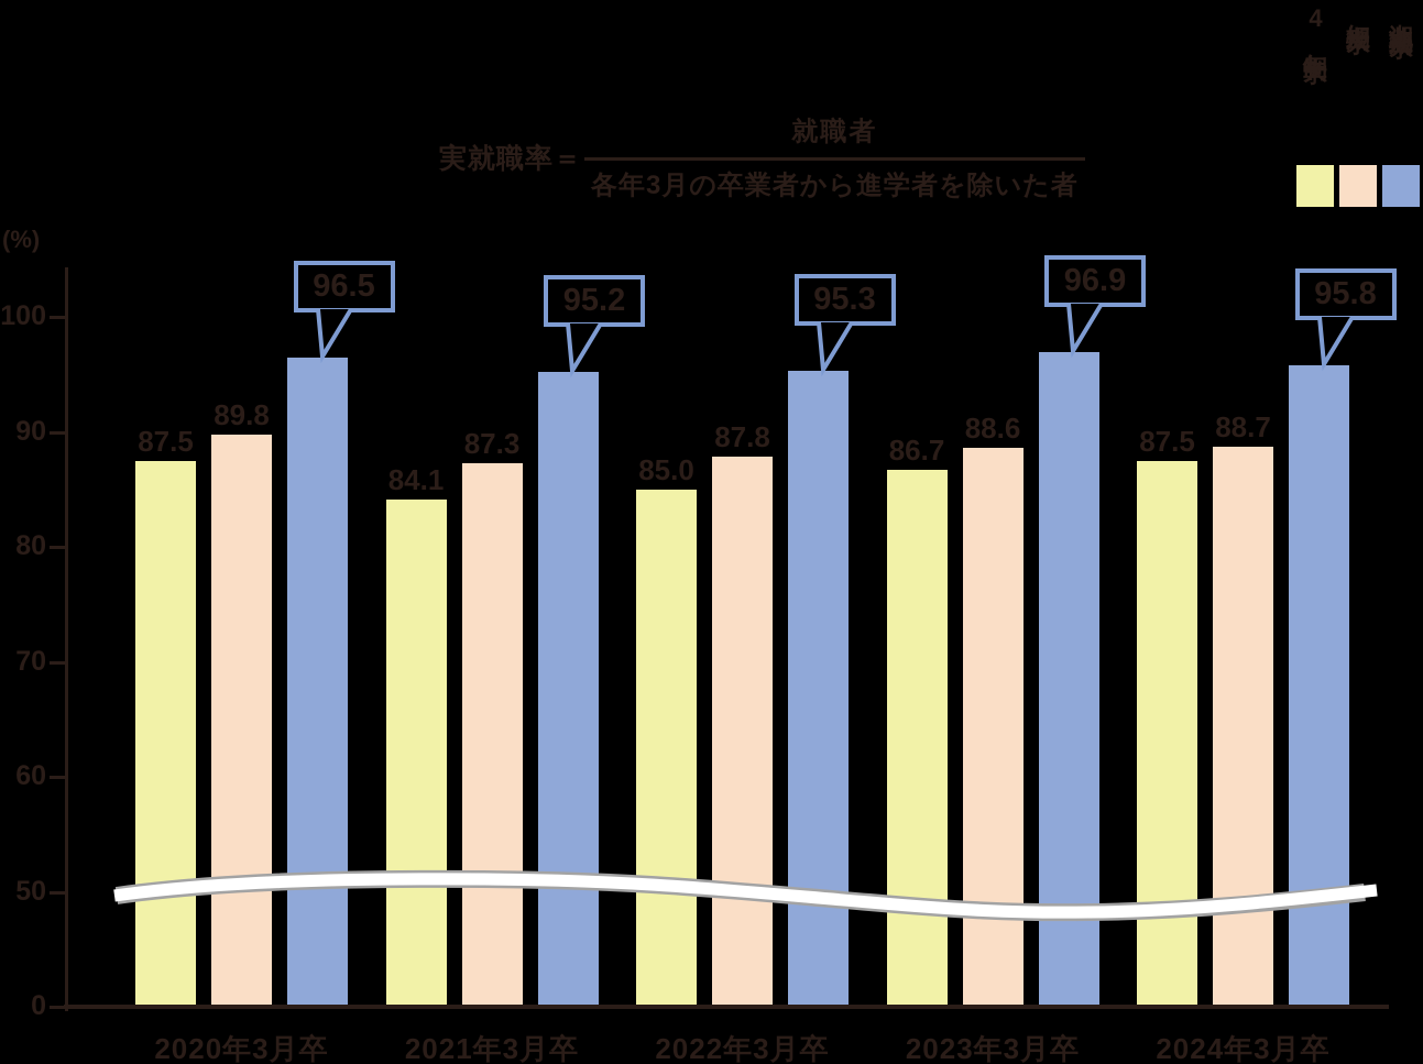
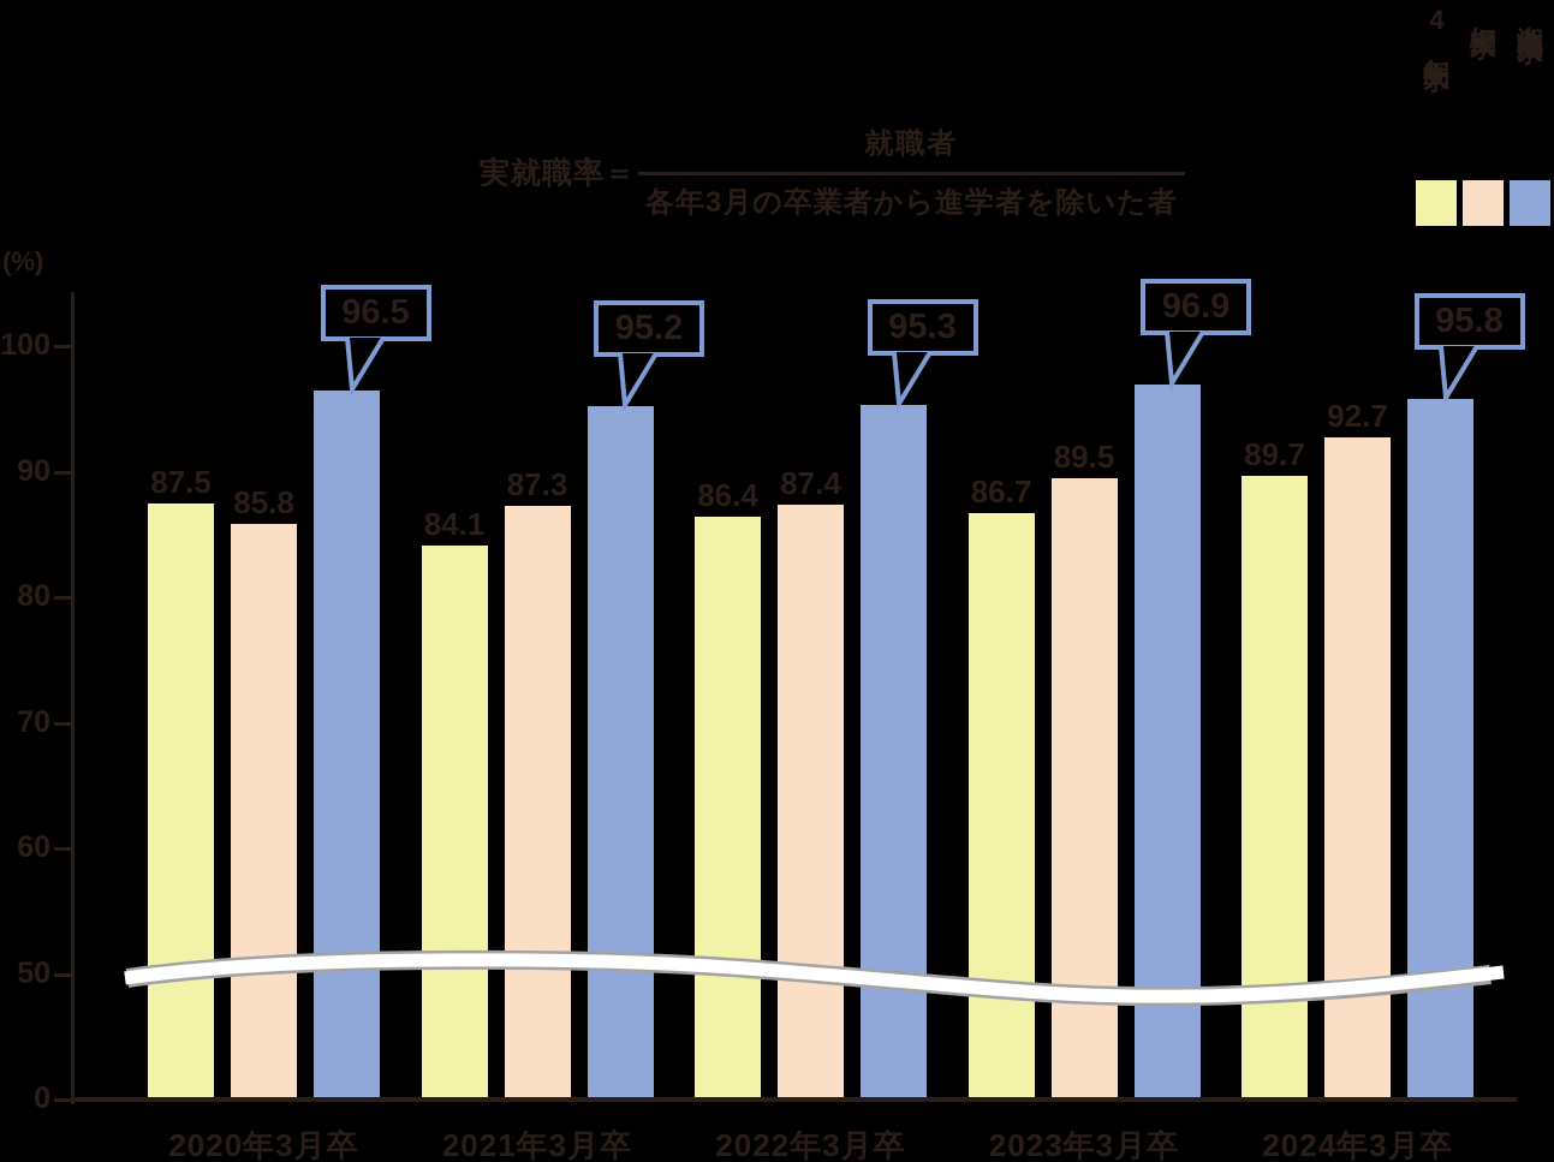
短期大学/2020年3月卒: 89.8 -> 85.8
4年制大学/2022年3月卒: 85.0 -> 86.4
短期大学/2022年3月卒: 87.8 -> 87.4
短期大学/2023年3月卒: 88.6 -> 89.5
4年制大学/2024年3月卒: 87.5 -> 89.7
短期大学/2024年3月卒: 88.7 -> 92.7
